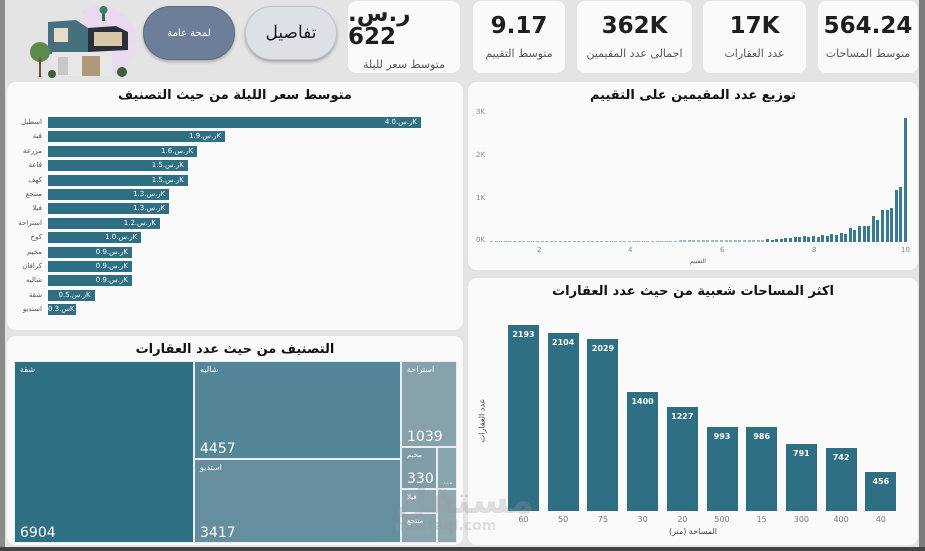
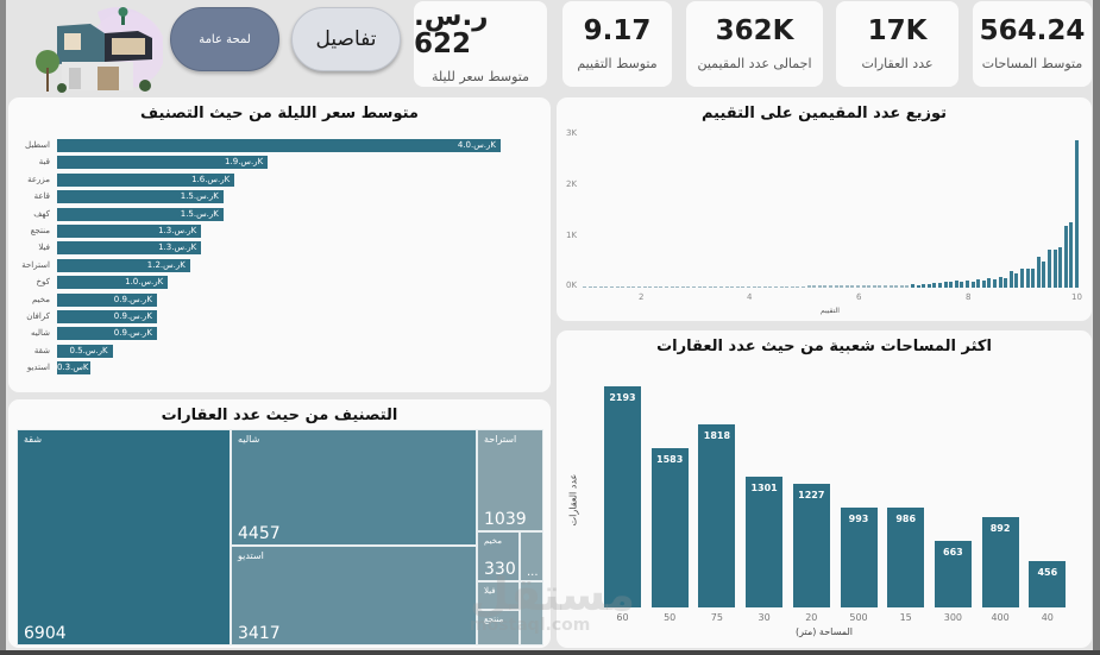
اكثر المساحات شعبية من حيث عدد العقارات/50: 2104 -> 1583
اكثر المساحات شعبية من حيث عدد العقارات/75: 2029 -> 1818
اكثر المساحات شعبية من حيث عدد العقارات/30: 1400 -> 1301
اكثر المساحات شعبية من حيث عدد العقارات/300: 791 -> 663
اكثر المساحات شعبية من حيث عدد العقارات/400: 742 -> 892
